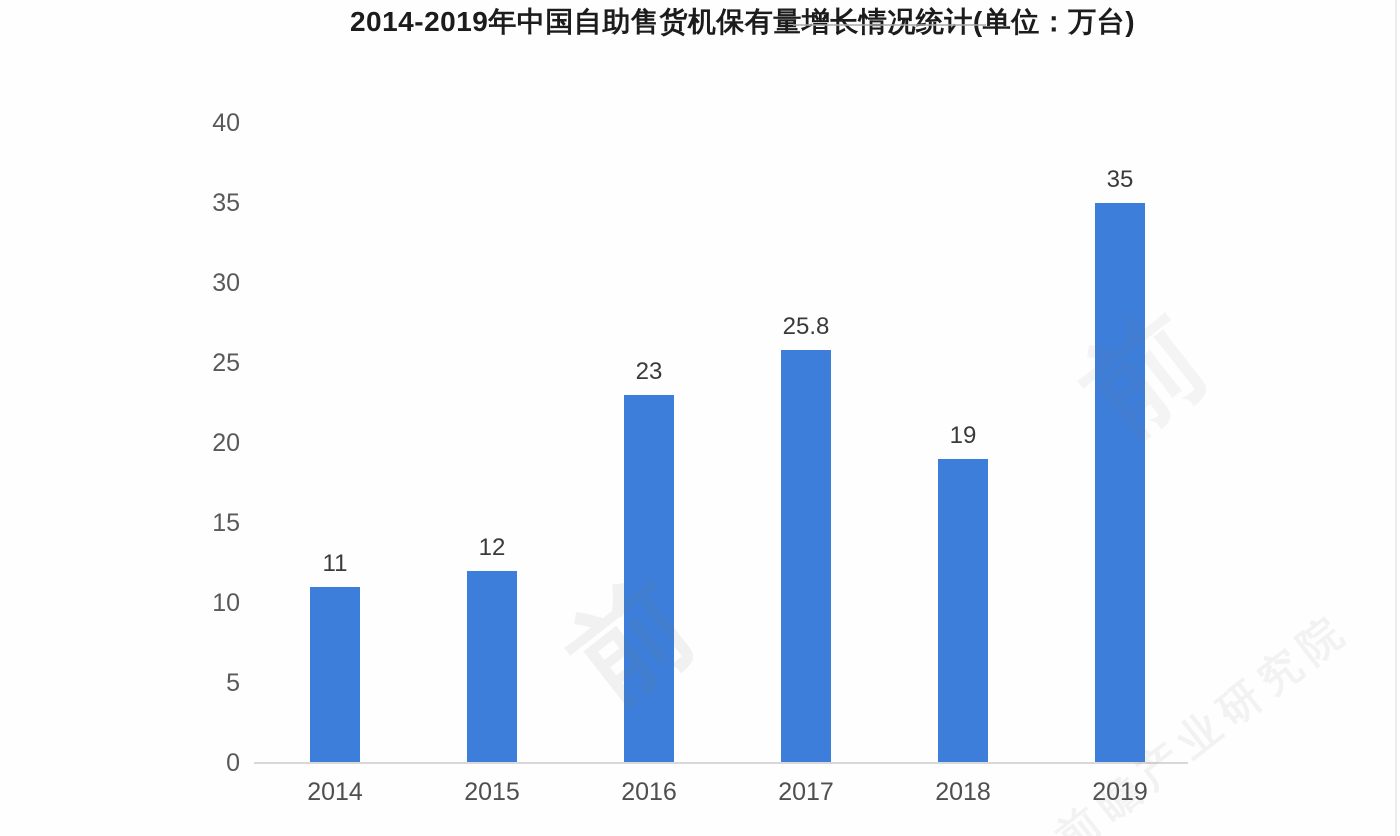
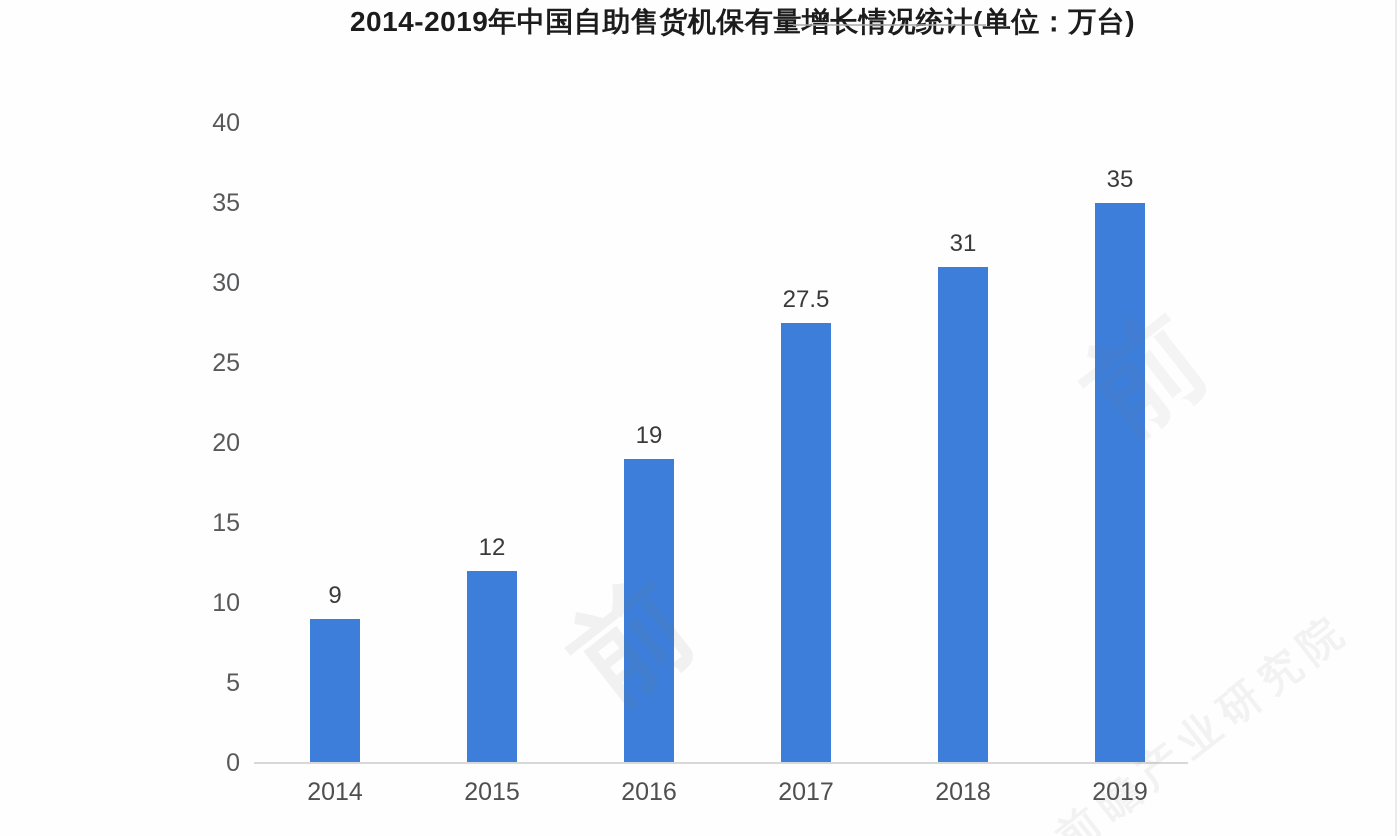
2014: 11 -> 9
2016: 23 -> 19
2017: 25.8 -> 27.5
2018: 19 -> 31
